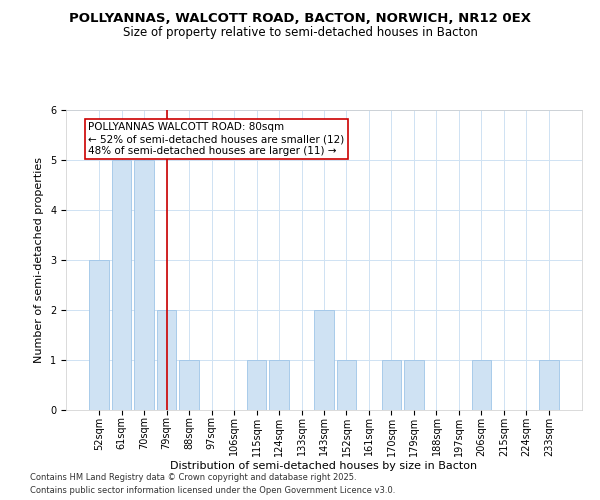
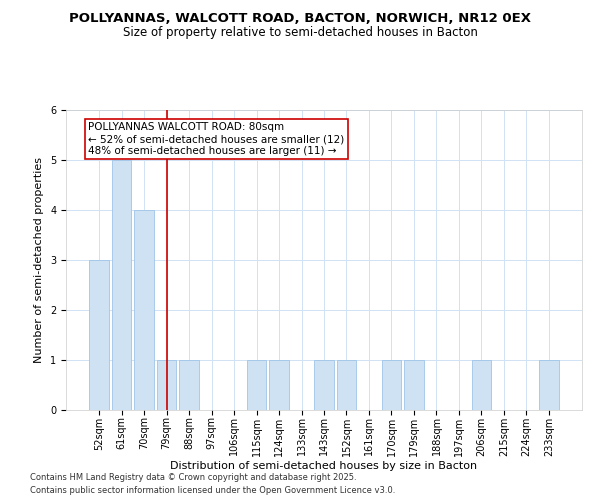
70sqm: 5 -> 4
79sqm: 2 -> 1
143sqm: 2 -> 1
